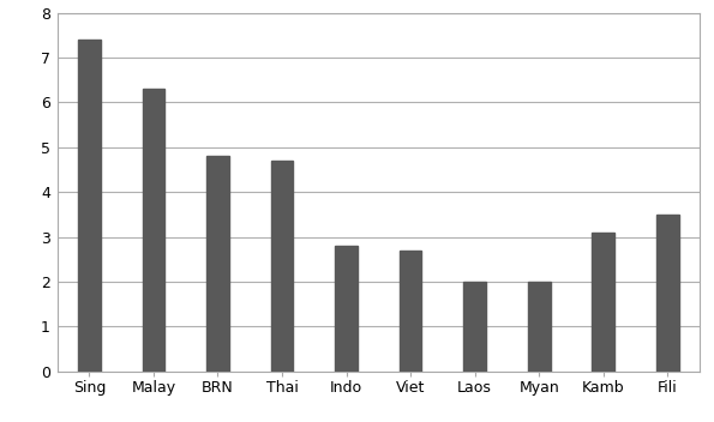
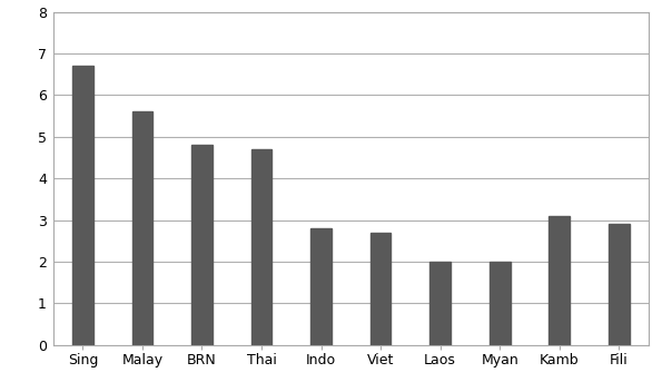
Sing: 7.4 -> 6.7
Malay: 6.3 -> 5.6
Fili: 3.5 -> 2.9
